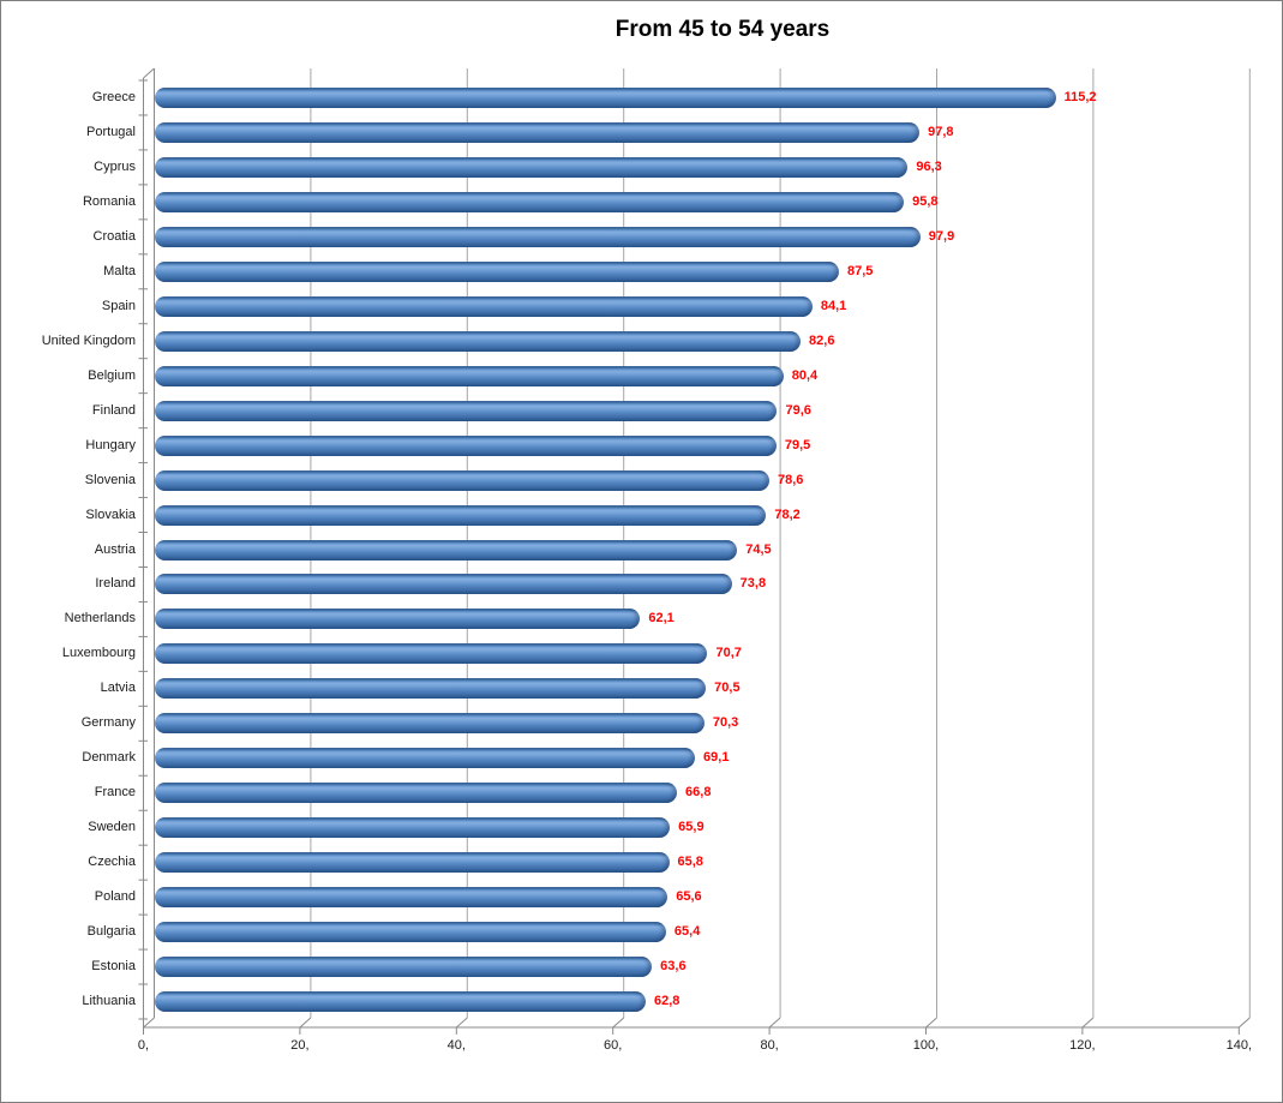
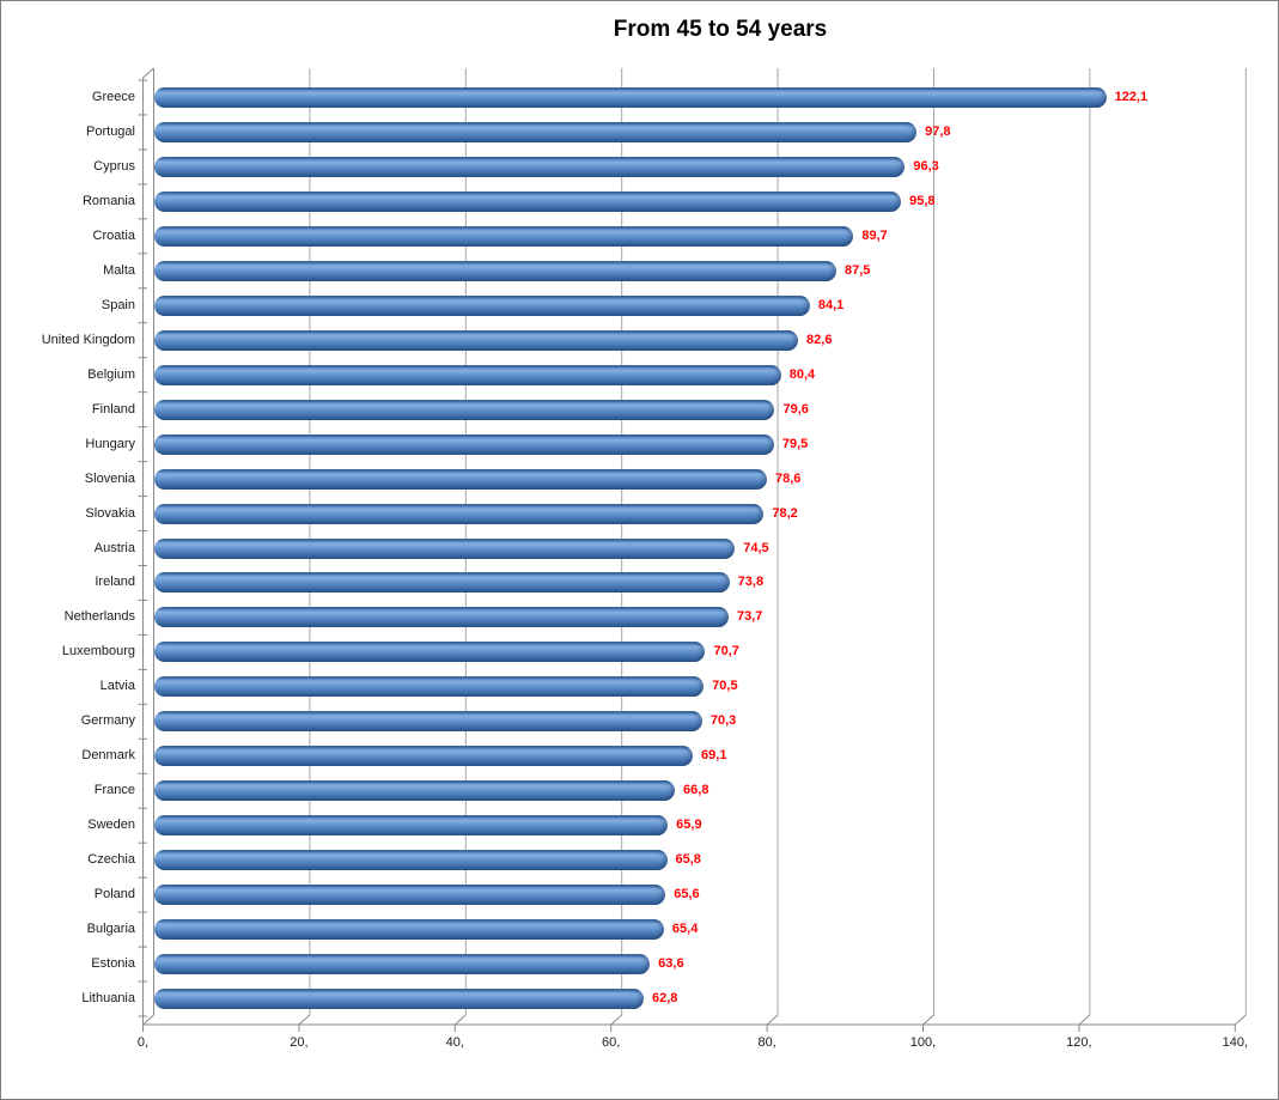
Greece: 115,2 -> 122,1
Croatia: 97,9 -> 89,7
Netherlands: 62,1 -> 73,7
